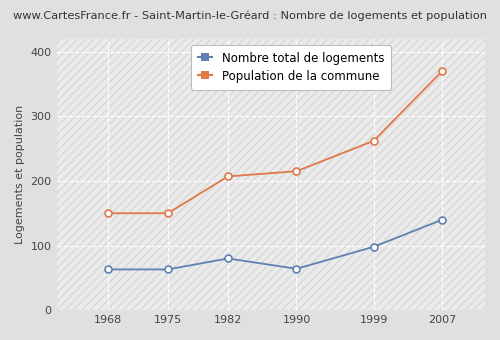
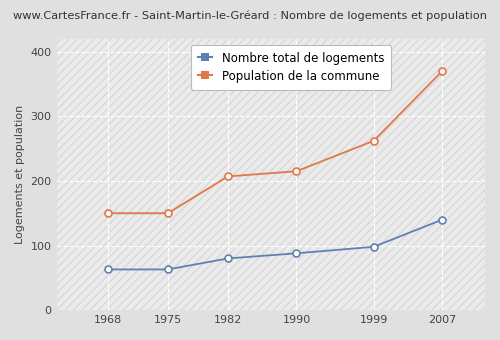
Nombre total de logements/1990: 64 -> 88
